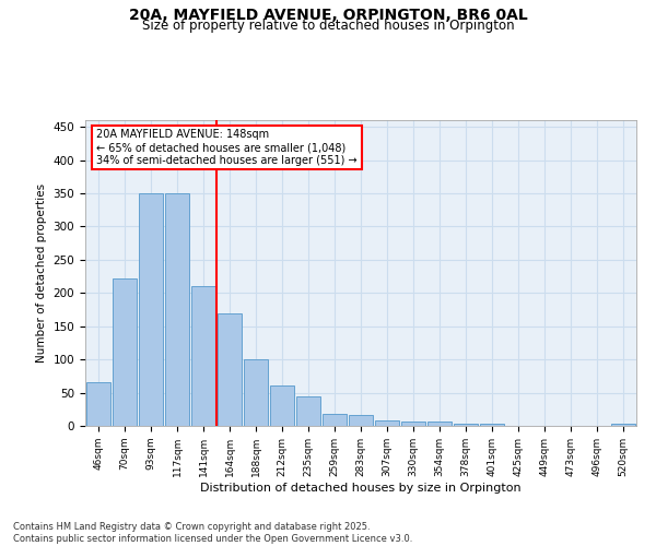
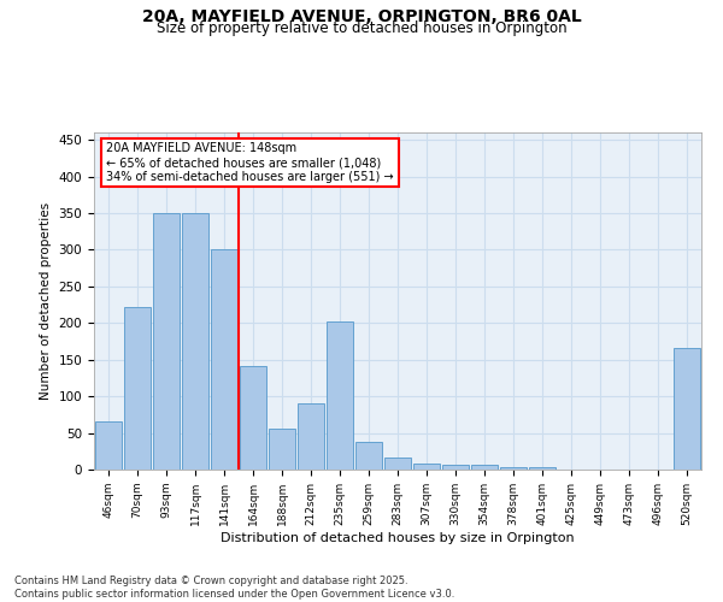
141sqm: 210 -> 300
164sqm: 170 -> 142
188sqm: 100 -> 56
212sqm: 60 -> 90
235sqm: 45 -> 202
259sqm: 18 -> 38
520sqm: 3 -> 166
